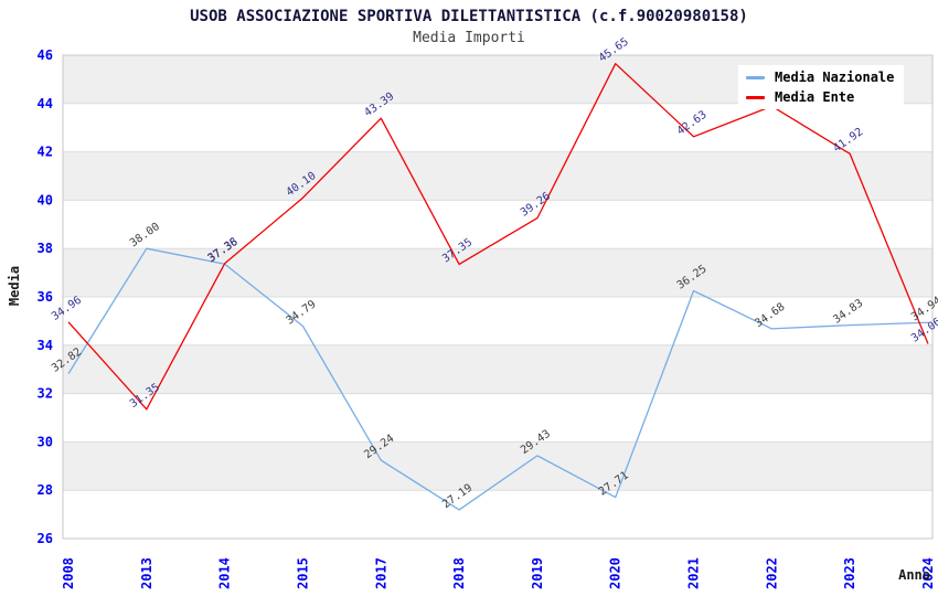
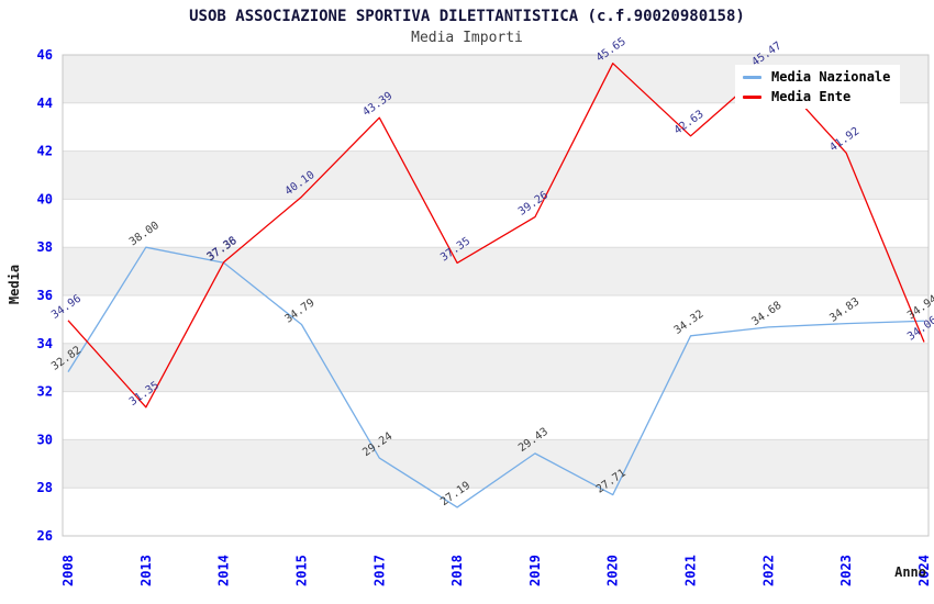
Media Nazionale/2021: 36.25 -> 34.32
Media Ente/2022: 43.89 -> 45.47
